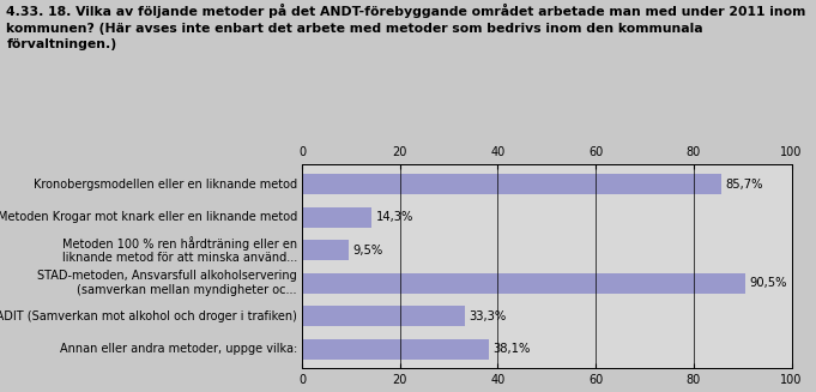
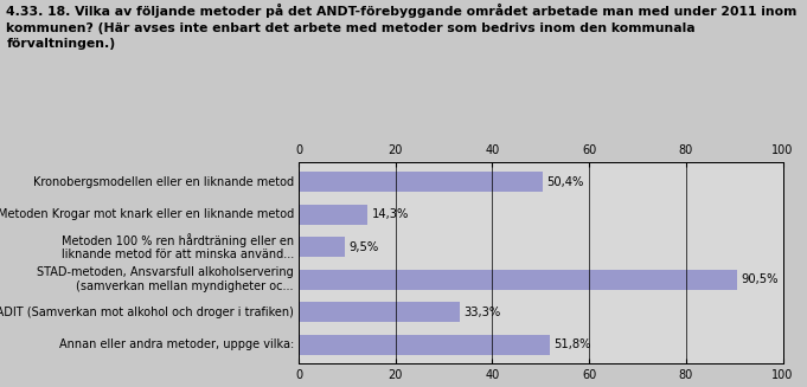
Kronobergsmodellen eller en liknande metod: 85,7% -> 50,4%
Annan eller andra metoder, uppge vilka:: 38,1% -> 51,8%
